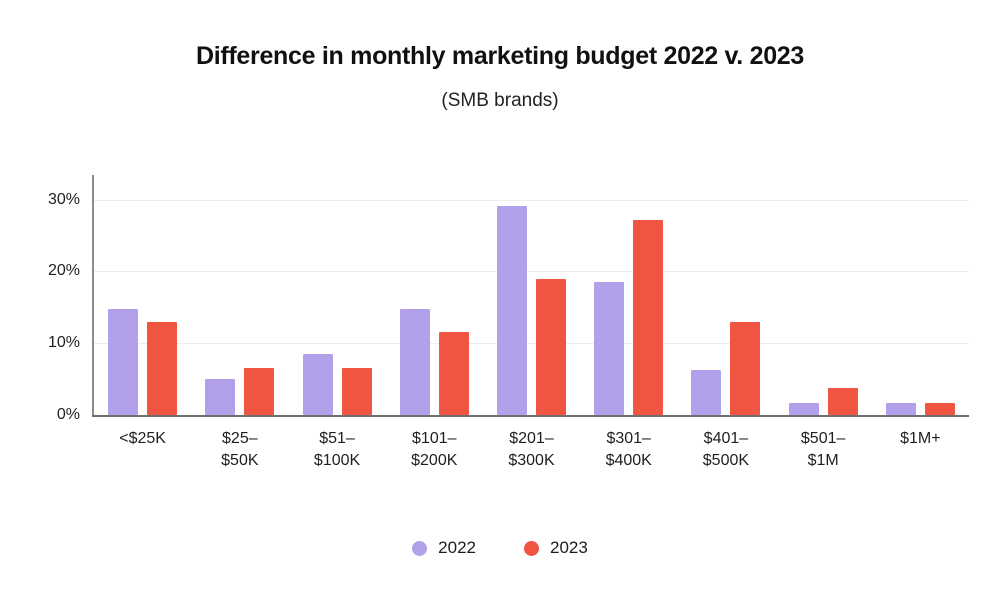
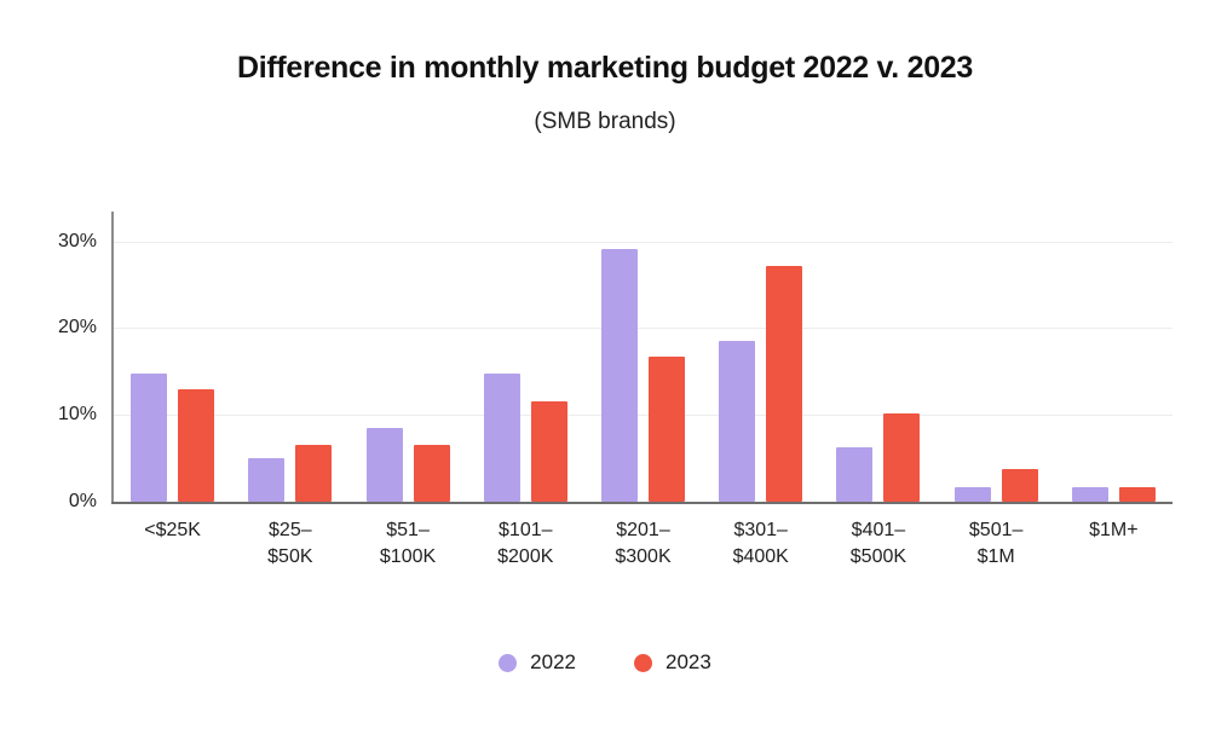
2023/$201– $300K: 19% -> 17%
2023/$401– $500K: 13% -> 10%
